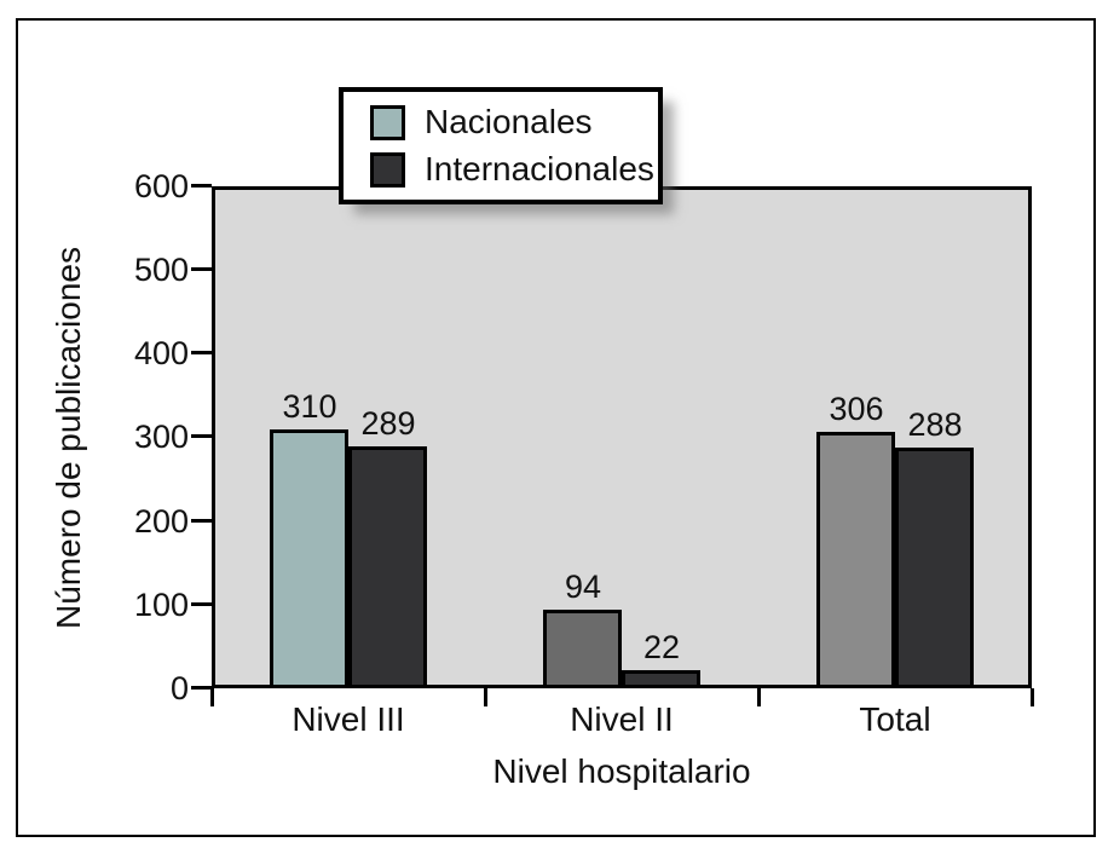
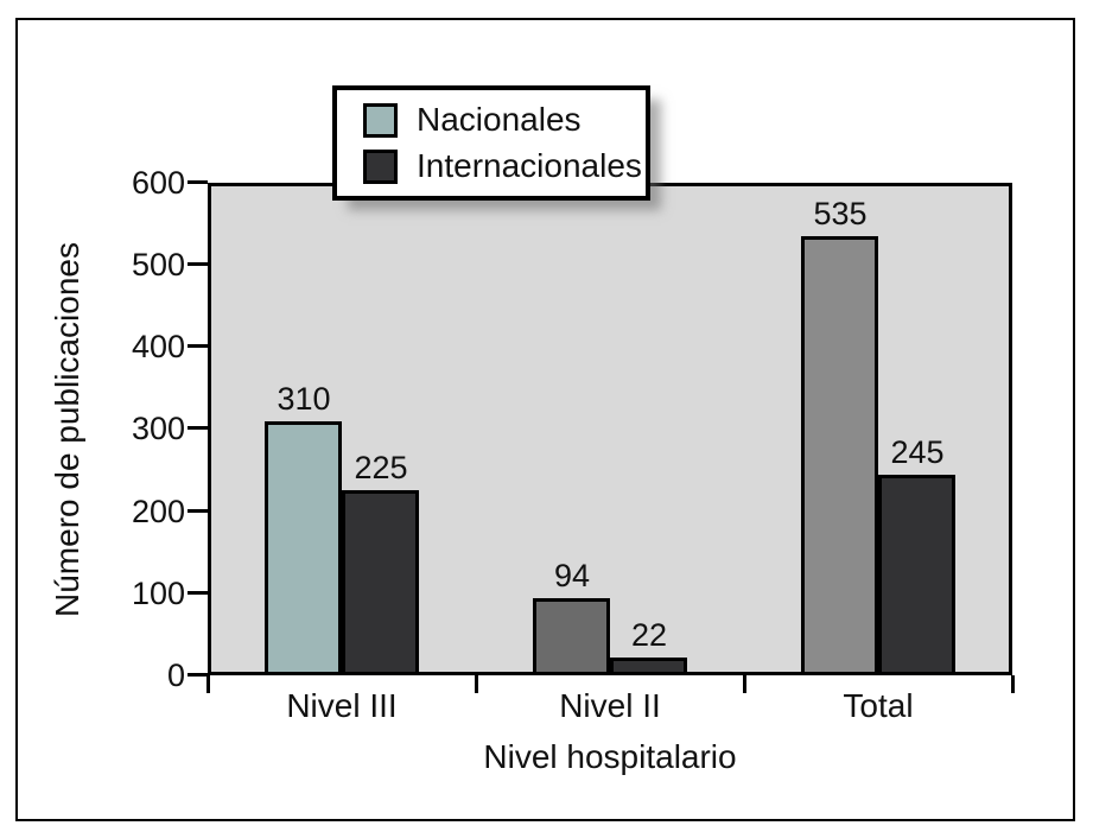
Internacionales/Nivel III: 289 -> 225
Nacionales/Total: 306 -> 535
Internacionales/Total: 288 -> 245
